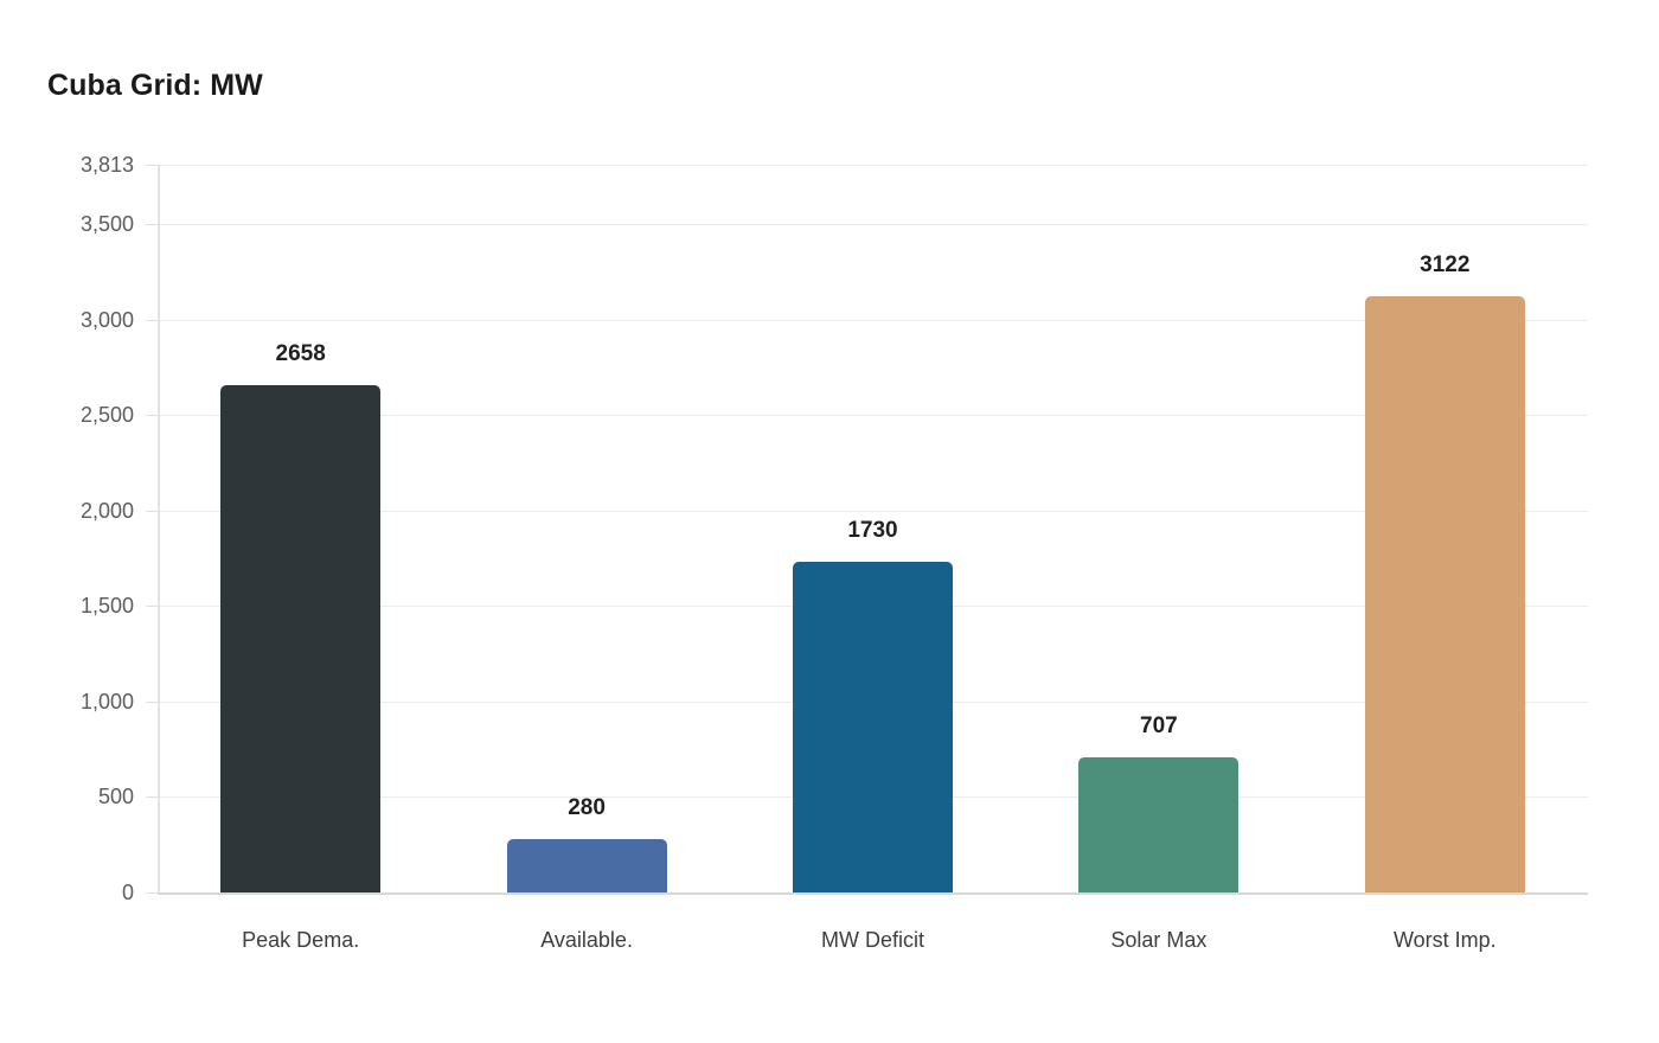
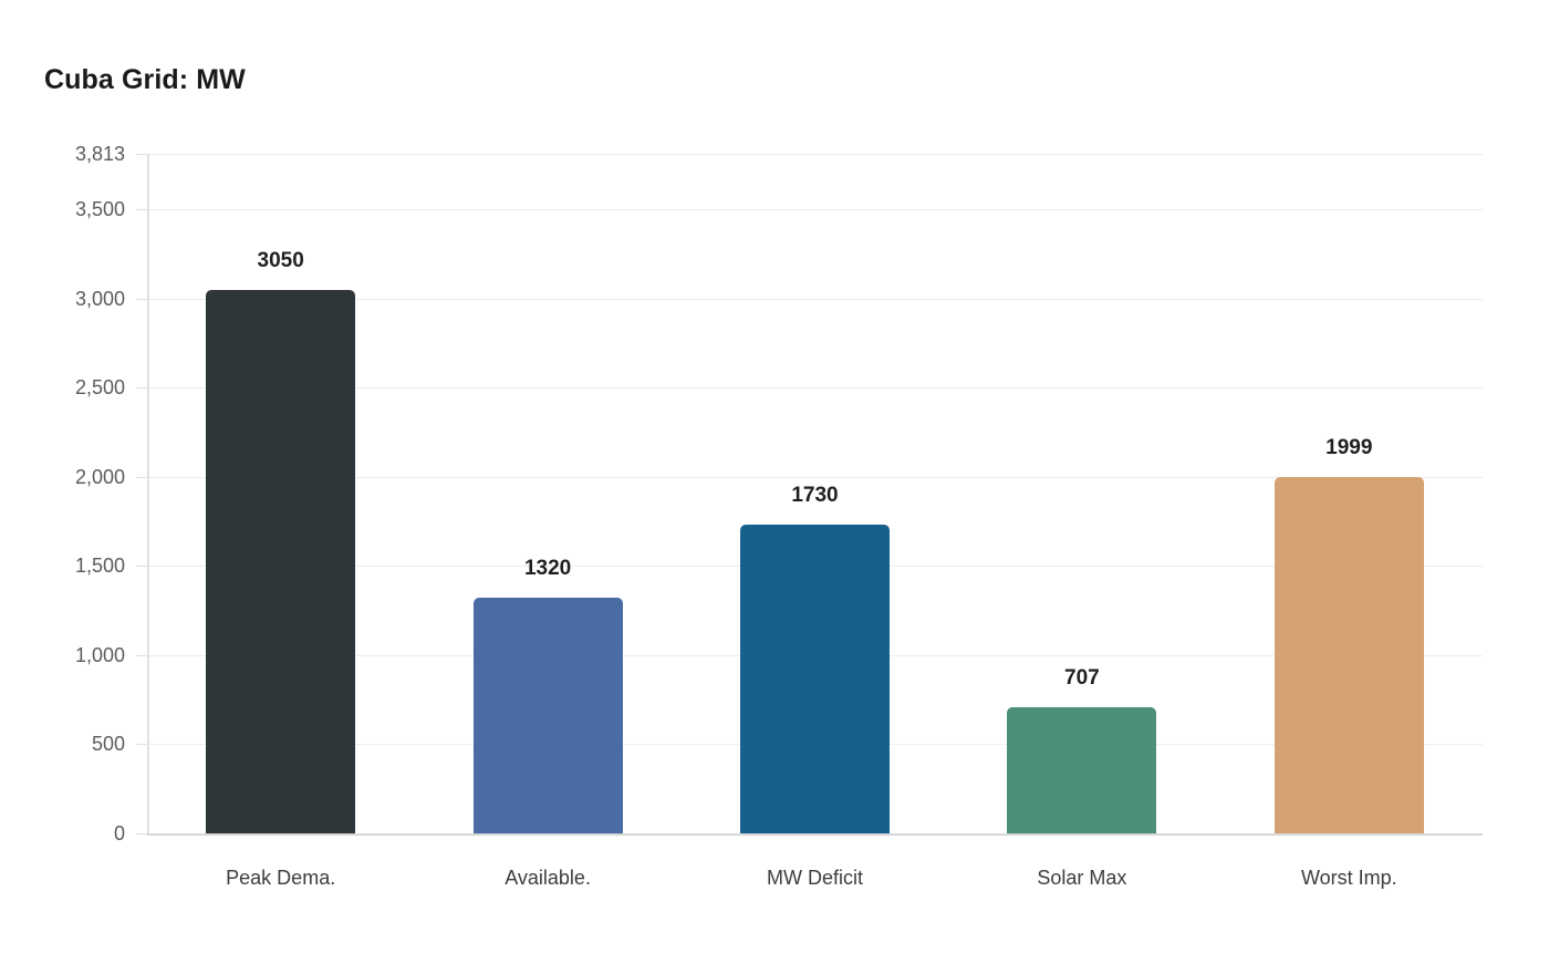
Peak Dema.: 2658 -> 3050
Available.: 280 -> 1320
Worst Imp.: 3122 -> 1999
